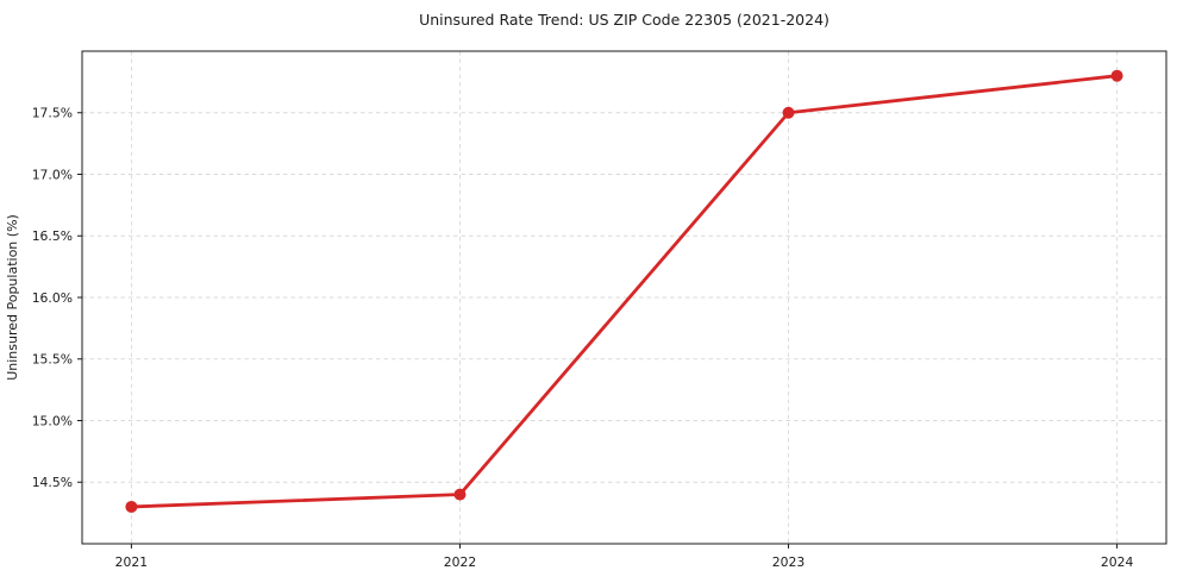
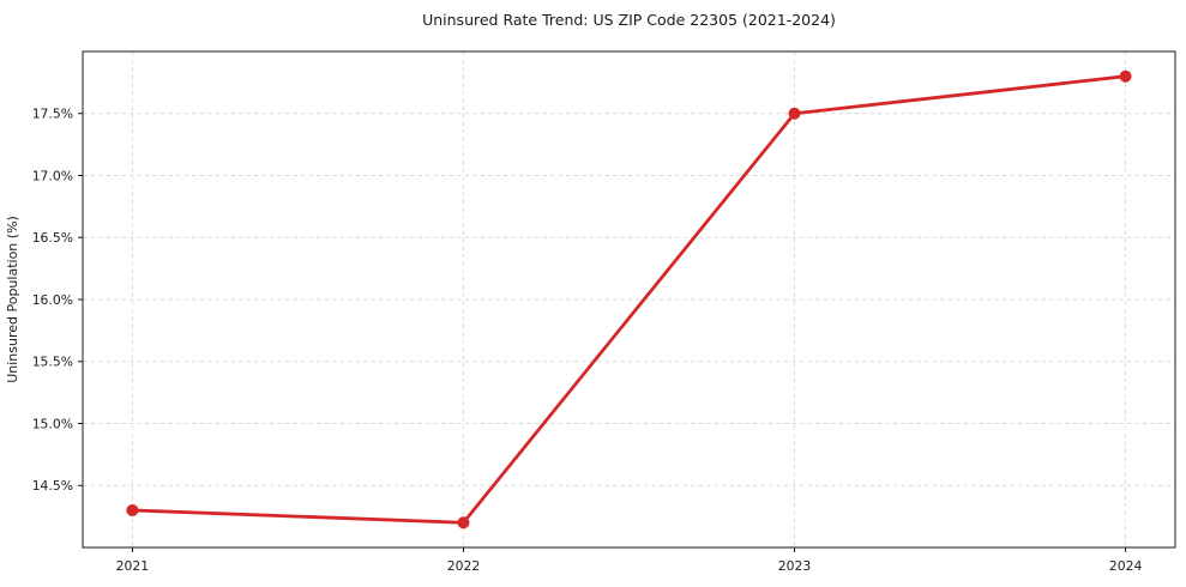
2022: 14.4% -> 14.2%
